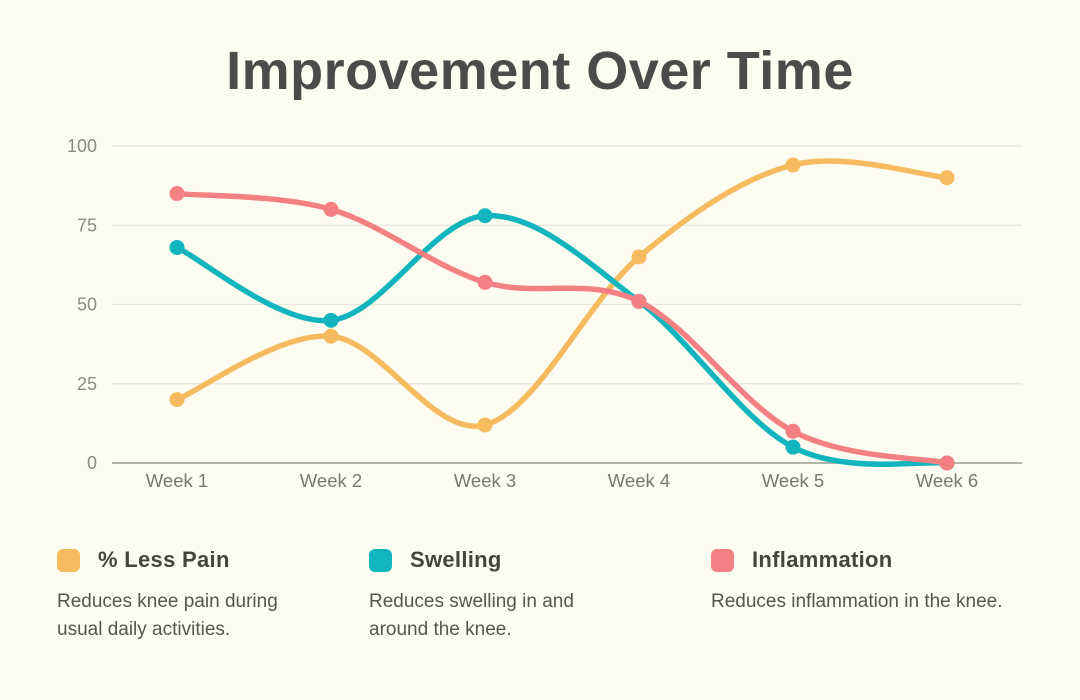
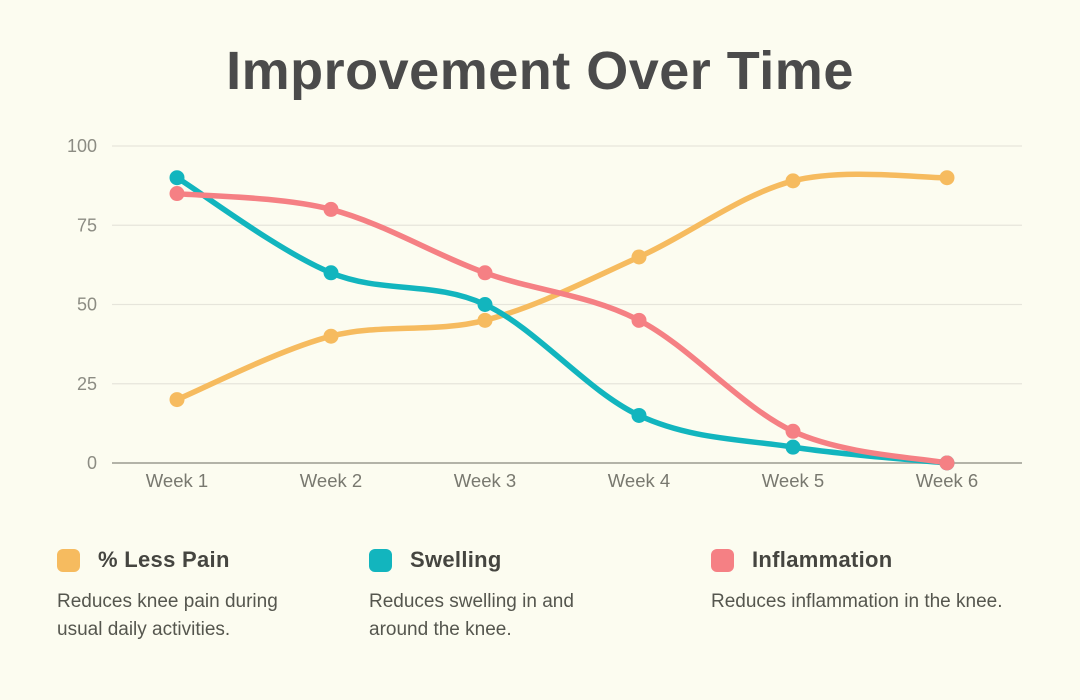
Swelling/Week 1: 68 -> 90
Swelling/Week 2: 45 -> 60
% Less Pain/Week 3: 12 -> 45
Swelling/Week 3: 78 -> 50
Inflammation/Week 3: 57 -> 60
Swelling/Week 4: 51 -> 15
Inflammation/Week 4: 51 -> 45
% Less Pain/Week 5: 94 -> 89
